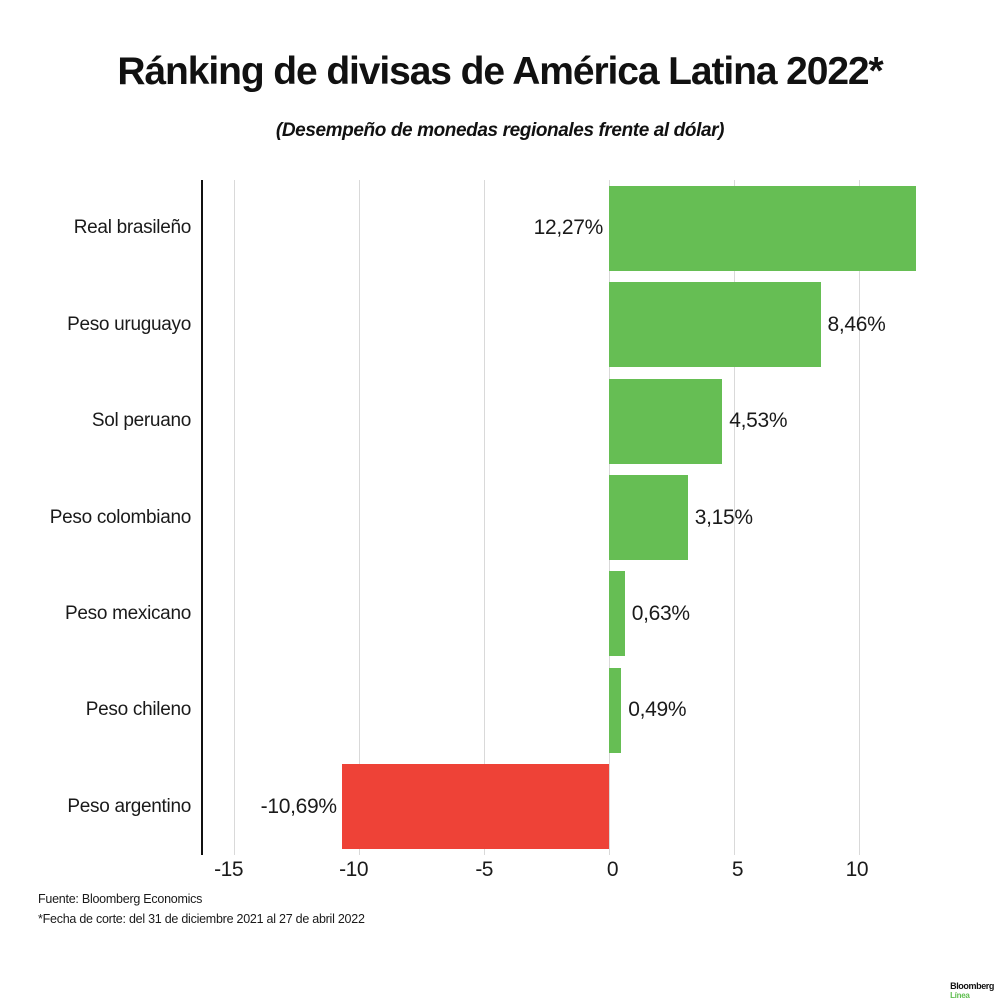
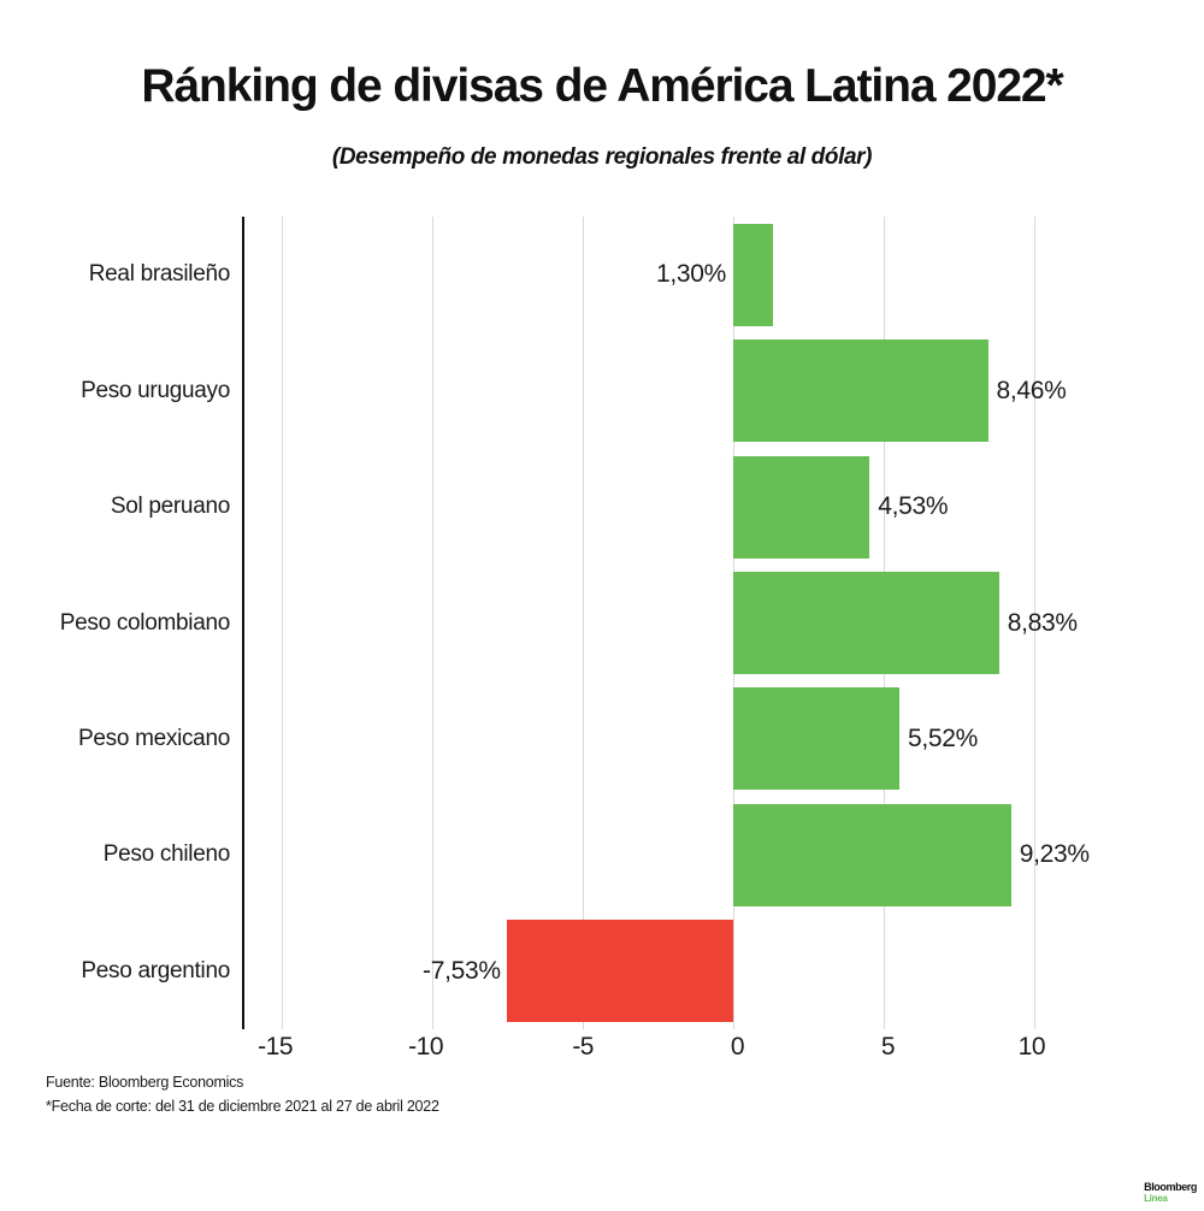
Real brasileño: 12,27% -> 1,30%
Peso colombiano: 3,15% -> 8,83%
Peso mexicano: 0,63% -> 5,52%
Peso chileno: 0,49% -> 9,23%
Peso argentino: -10,69% -> -7,53%
